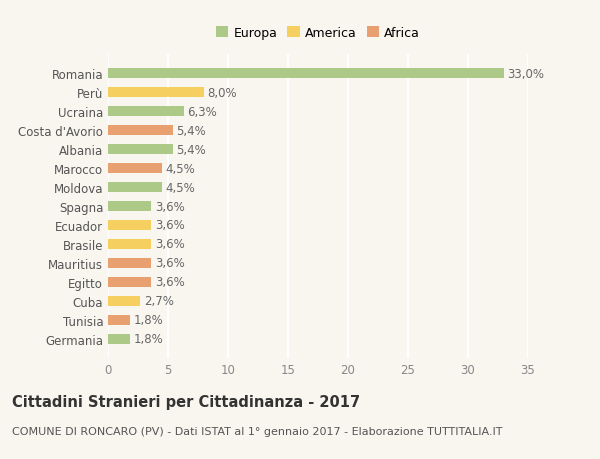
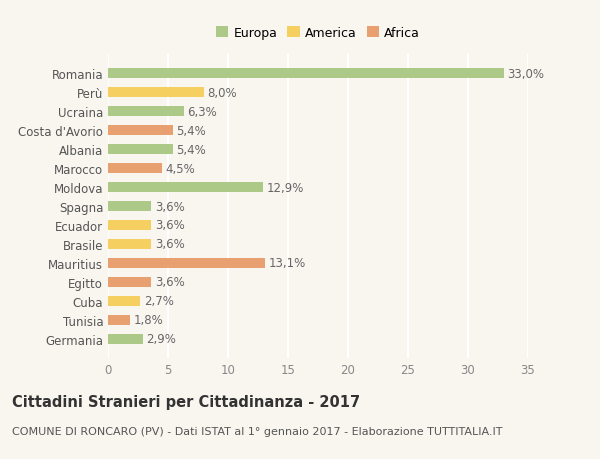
Moldova: 4,5% -> 12,9%
Mauritius: 3,6% -> 13,1%
Germania: 1,8% -> 2,9%
